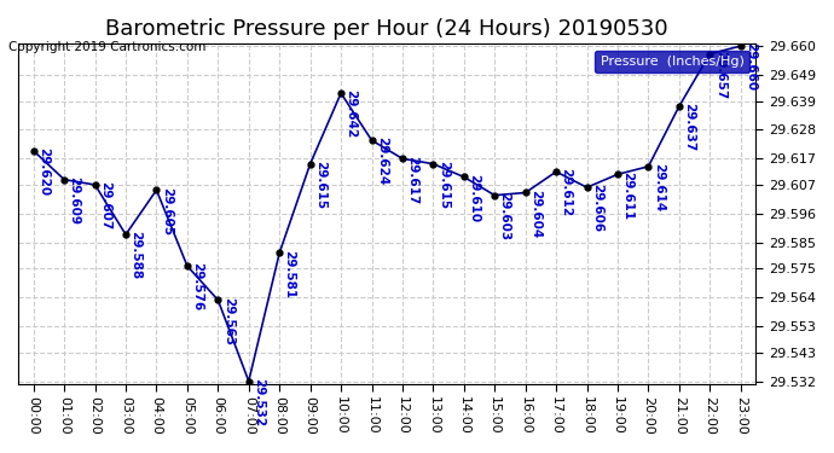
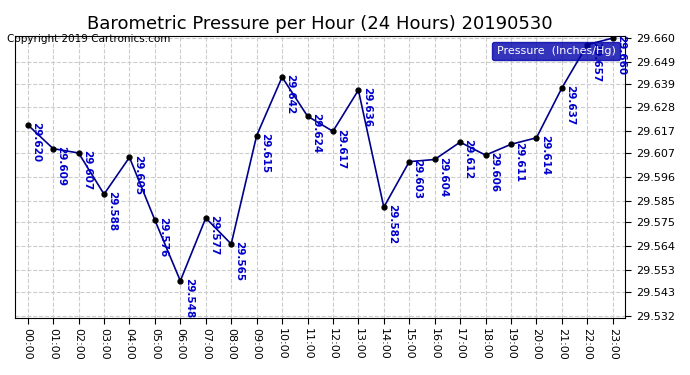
06:00: 29.563 -> 29.548
07:00: 29.532 -> 29.577
08:00: 29.581 -> 29.565
13:00: 29.615 -> 29.636
14:00: 29.610 -> 29.582
